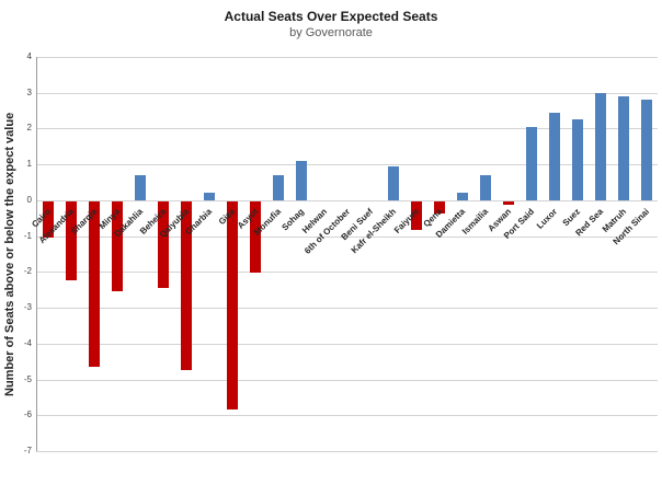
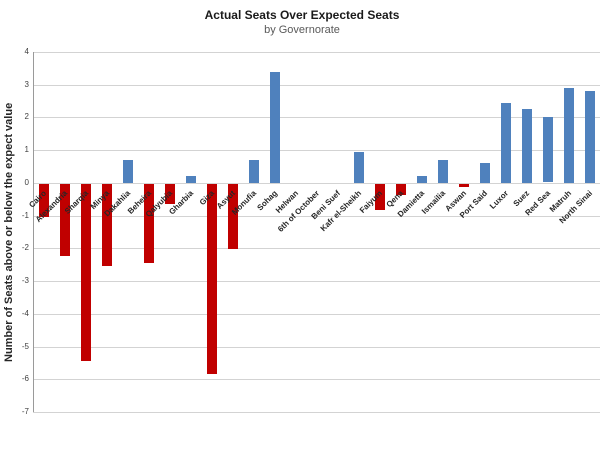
Sharqia: -4.6 -> -5.4
Qalyubia: -4.7 -> -0.6
Sohag: 1.1 -> 3.4
Port Said: 2.0 -> 0.6
Red Sea: 3.0 -> 2.0
